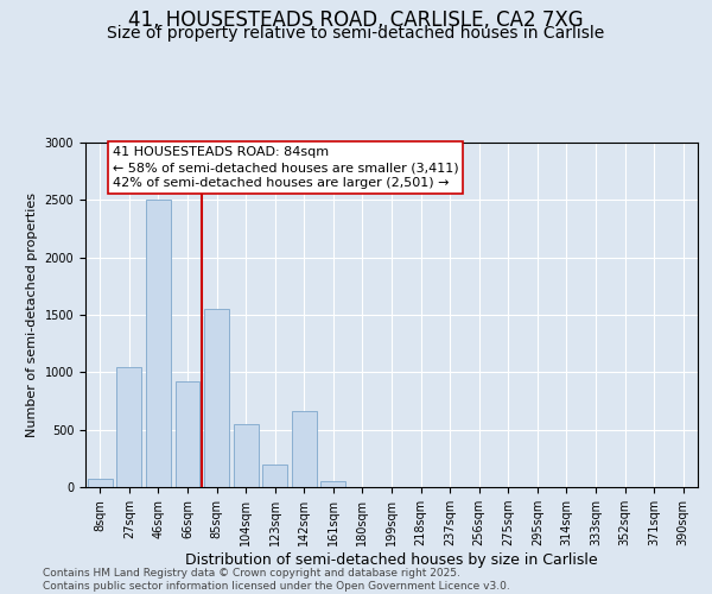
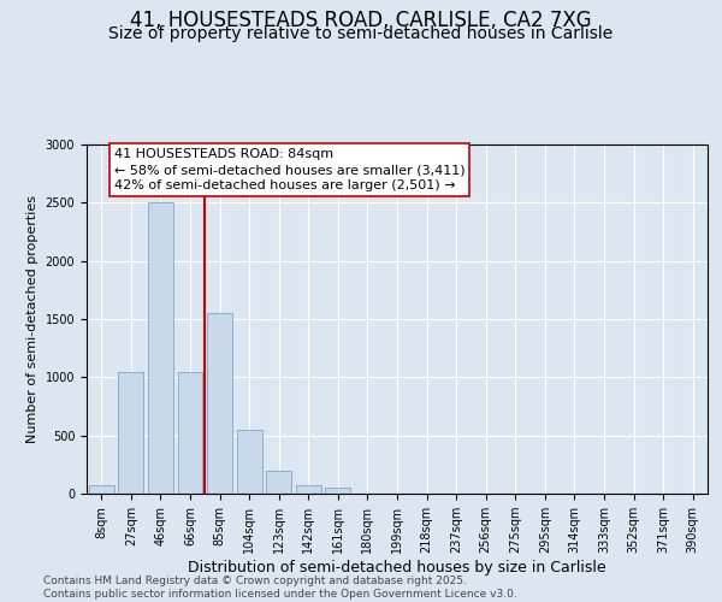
66sqm: 920 -> 1050
142sqm: 660 -> 80
